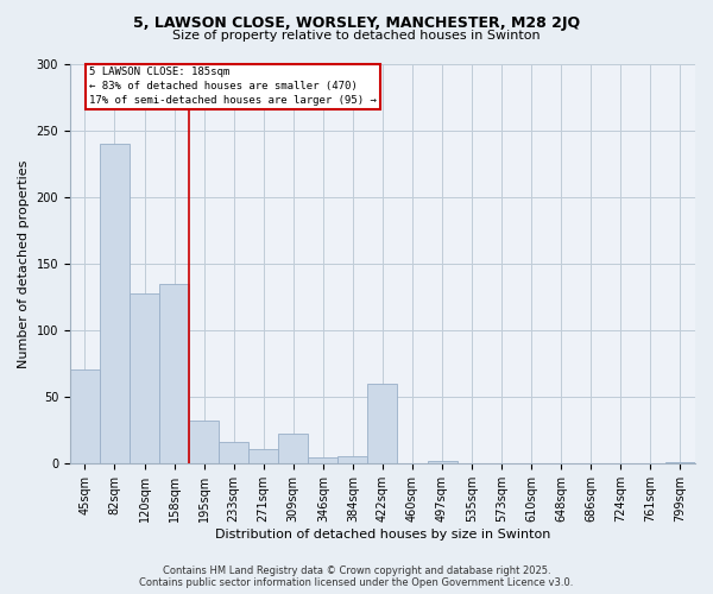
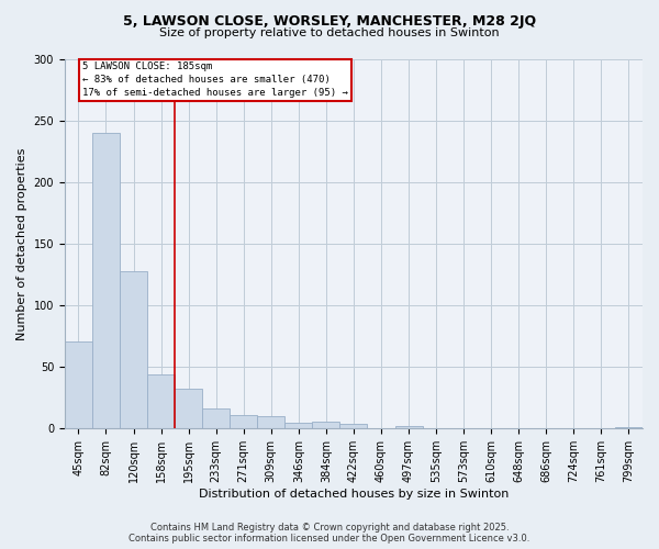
158sqm: 135 -> 44
309sqm: 23 -> 10
422sqm: 60 -> 4
